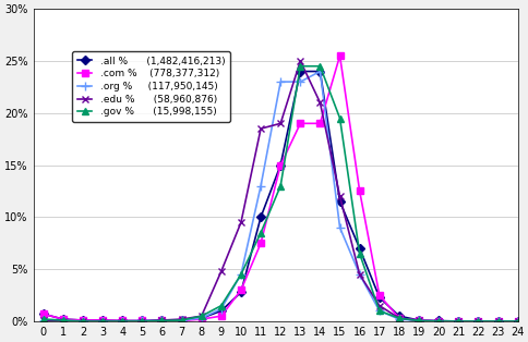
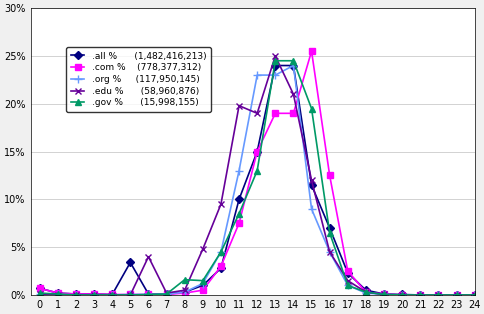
.all % (1,482,416,213)/5: 0.1% -> 3.4%
.edu % (58,960,876)/6: 0.1% -> 4.0%
.gov % (15,998,155)/8: 0.5% -> 1.6%
.edu % (58,960,876)/11: 18.5% -> 19.8%
